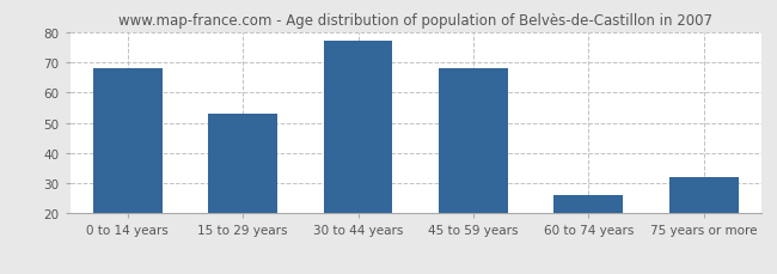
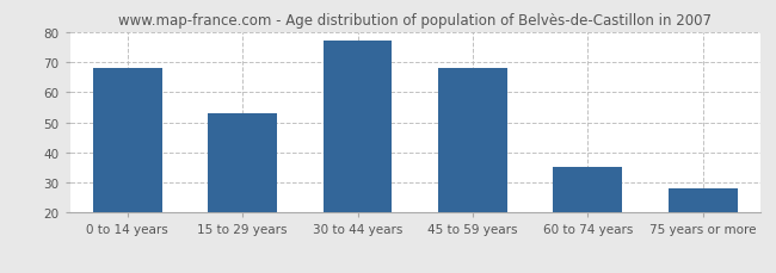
60 to 74 years: 26 -> 35
75 years or more: 32 -> 28
